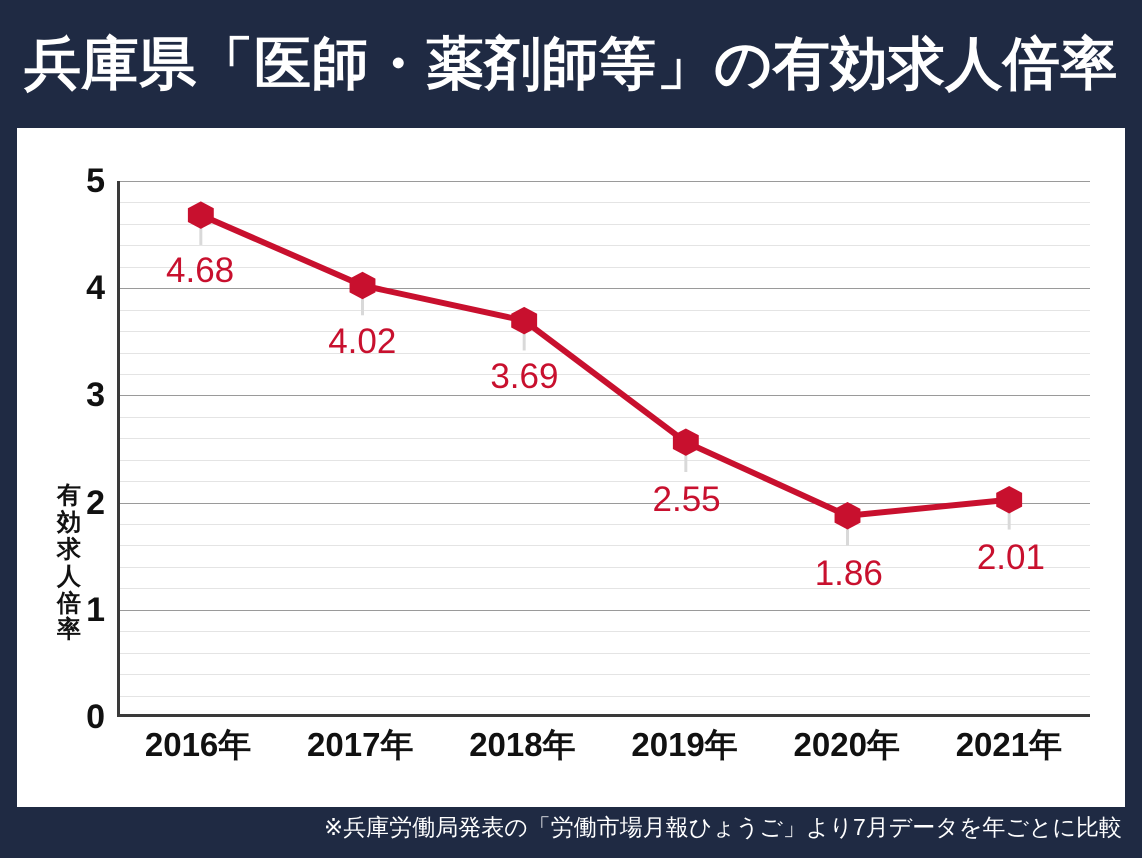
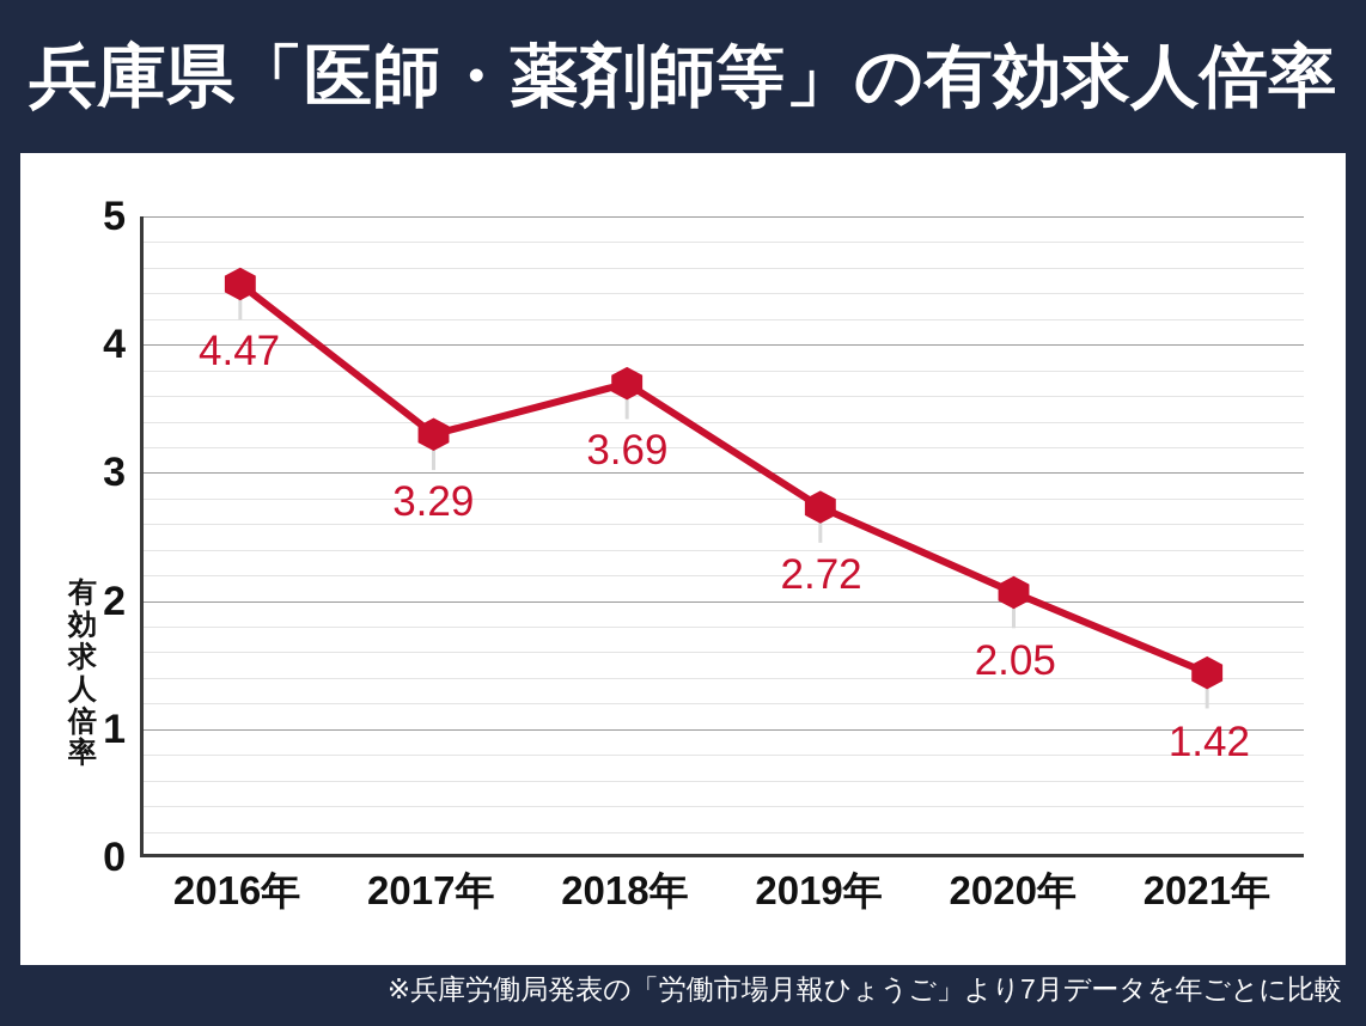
2016年: 4.68 -> 4.47
2017年: 4.02 -> 3.29
2019年: 2.55 -> 2.72
2020年: 1.86 -> 2.05
2021年: 2.01 -> 1.42
